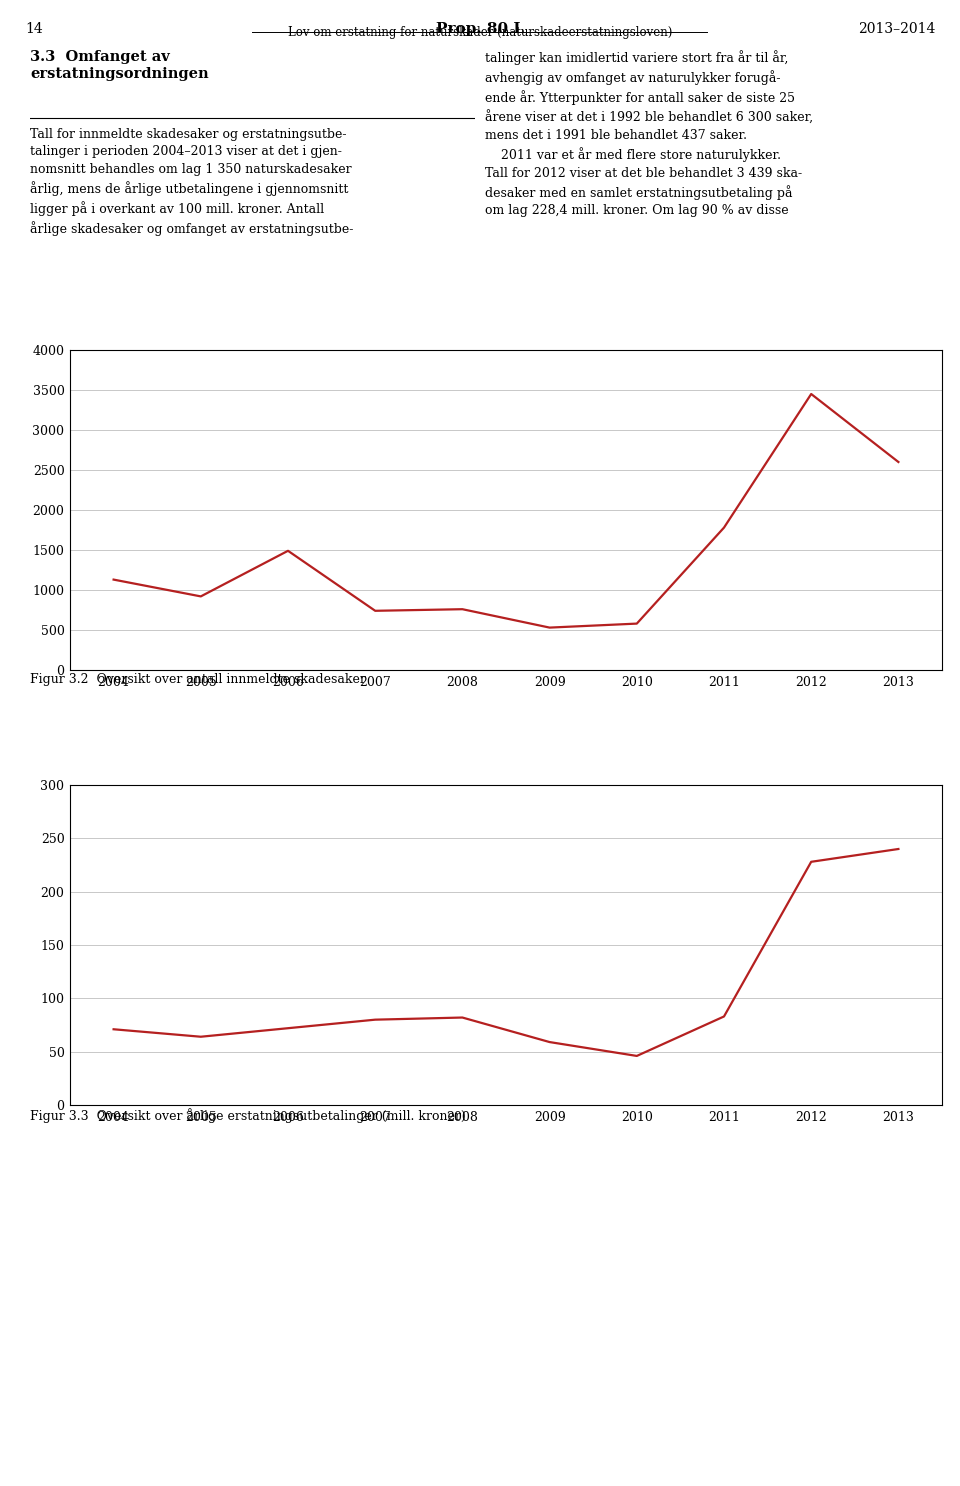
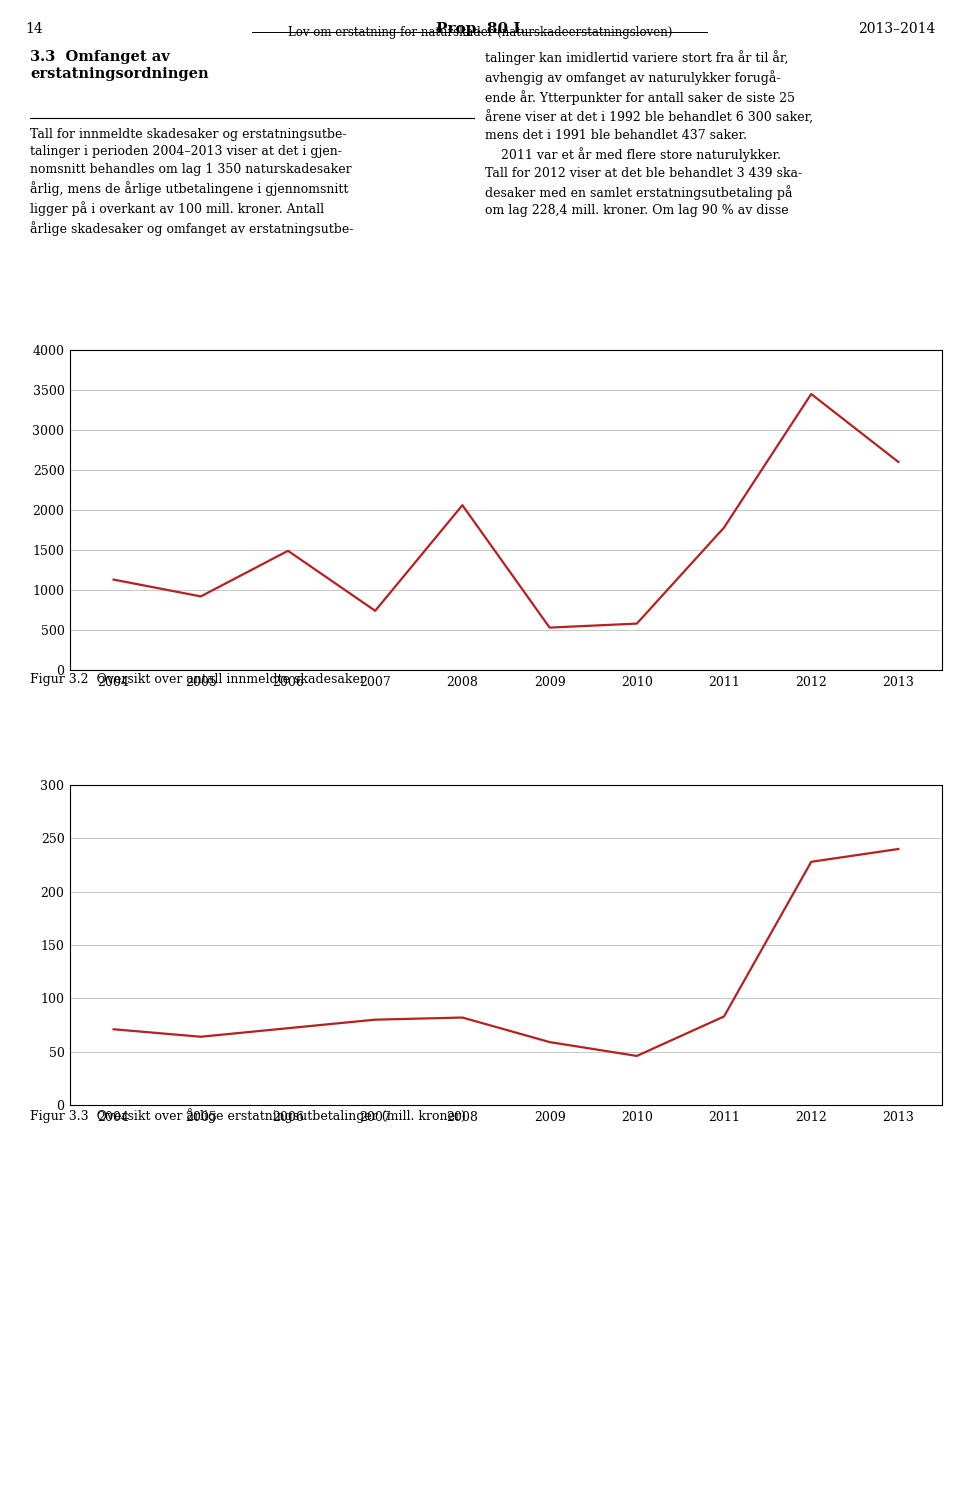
2008: 760 -> 2060
